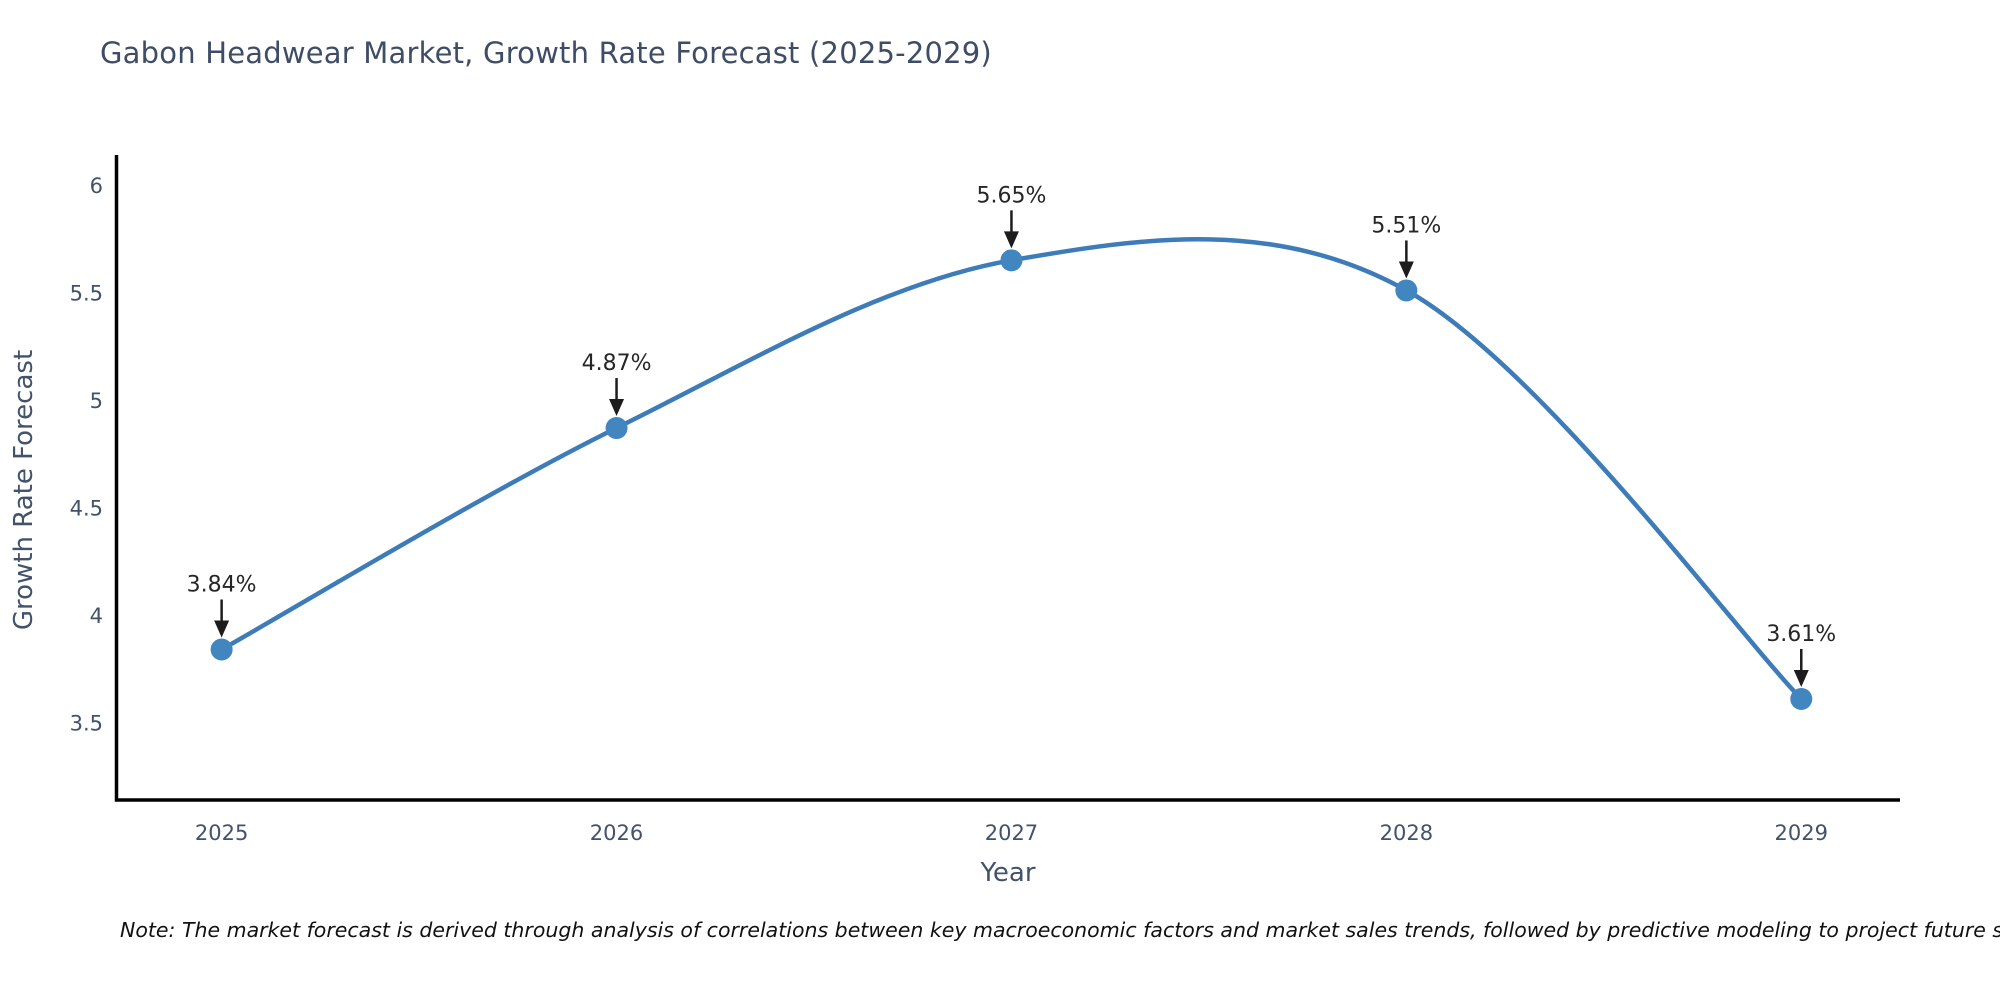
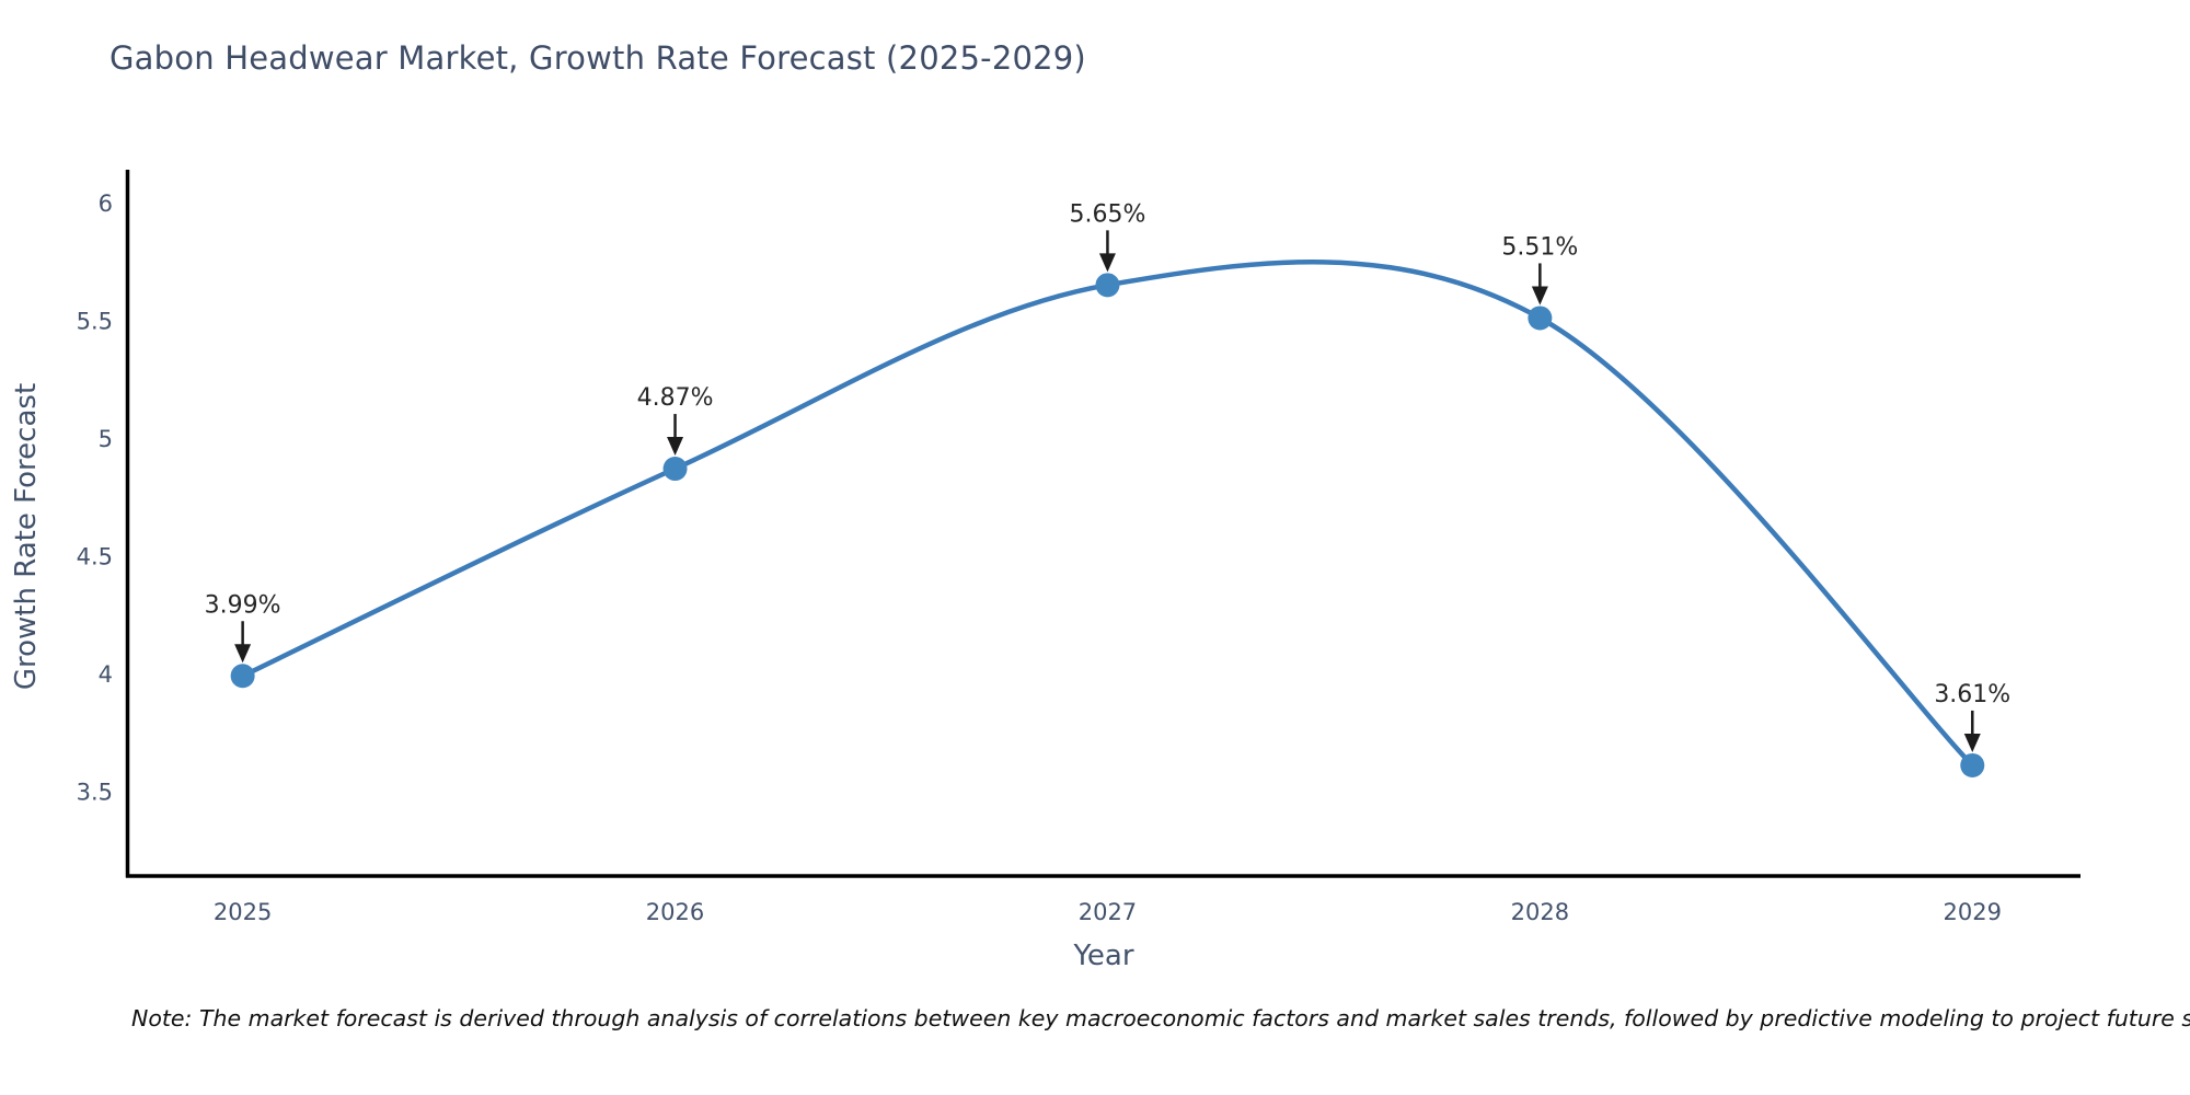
2025: 3.84% -> 3.99%
